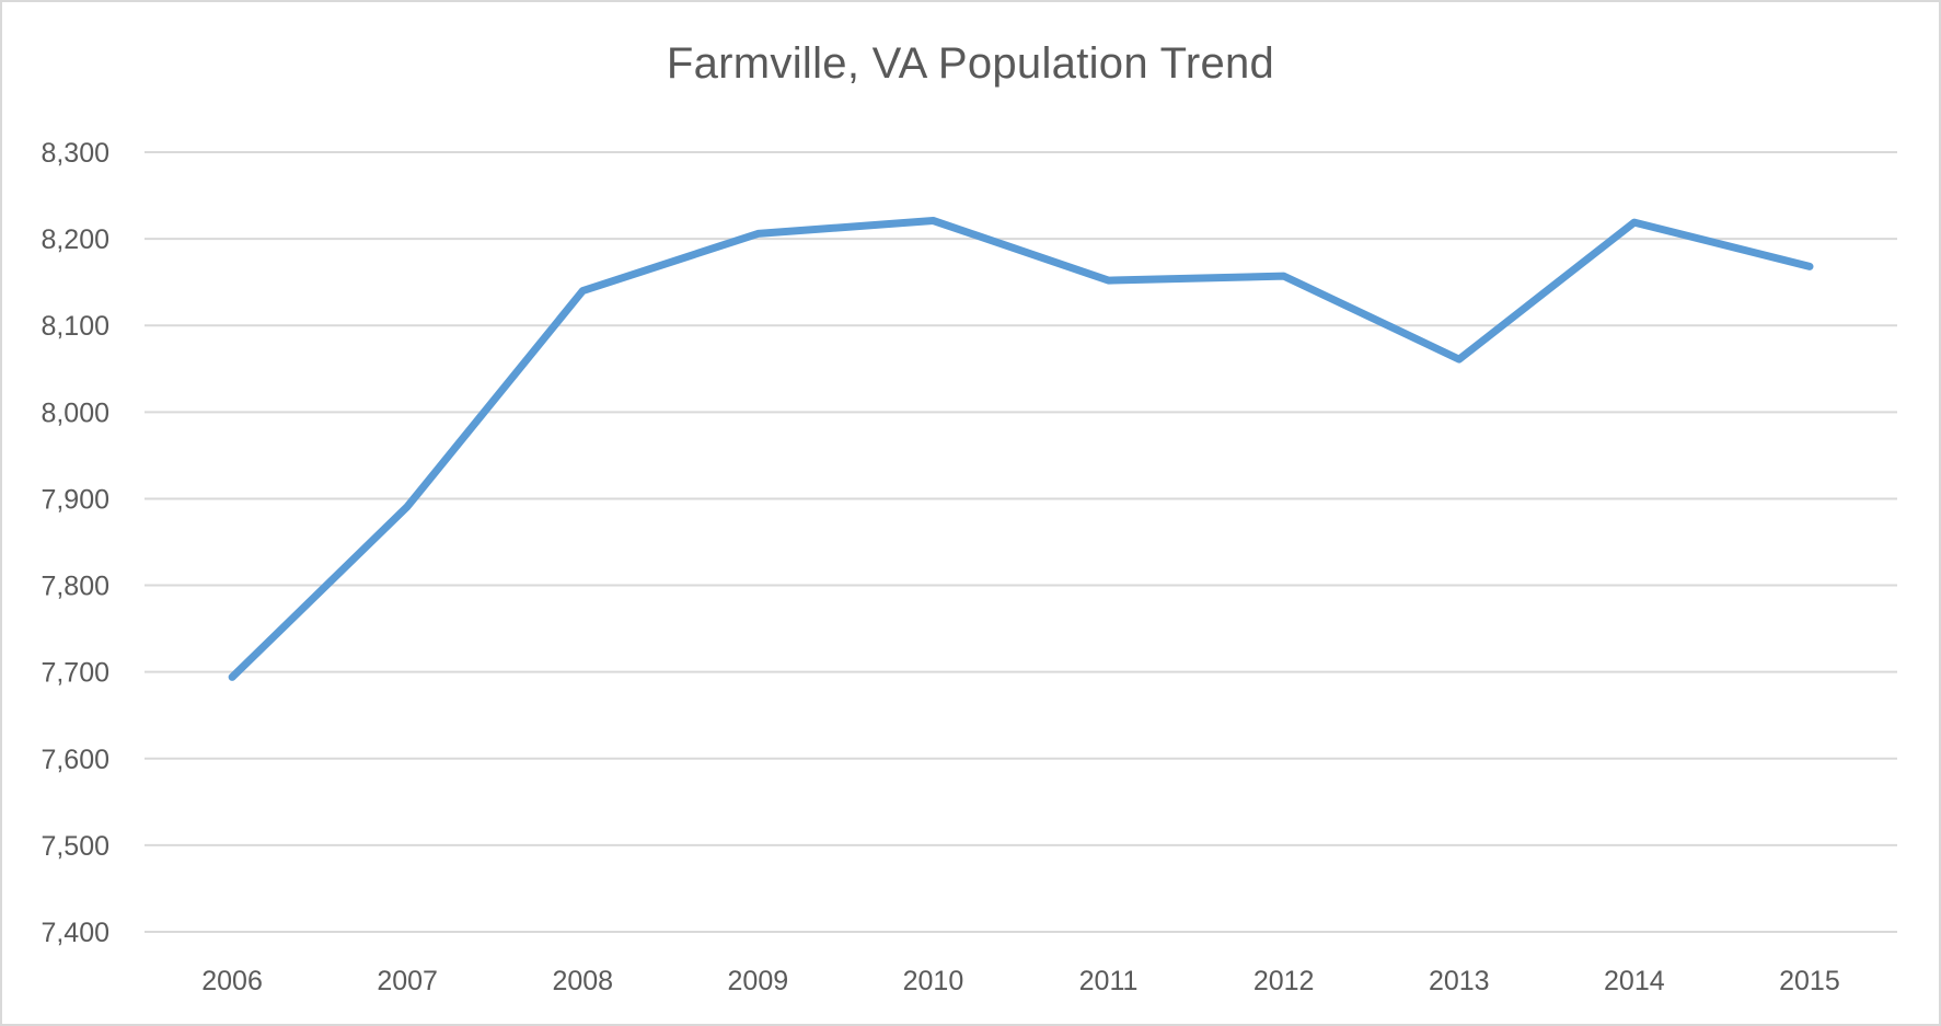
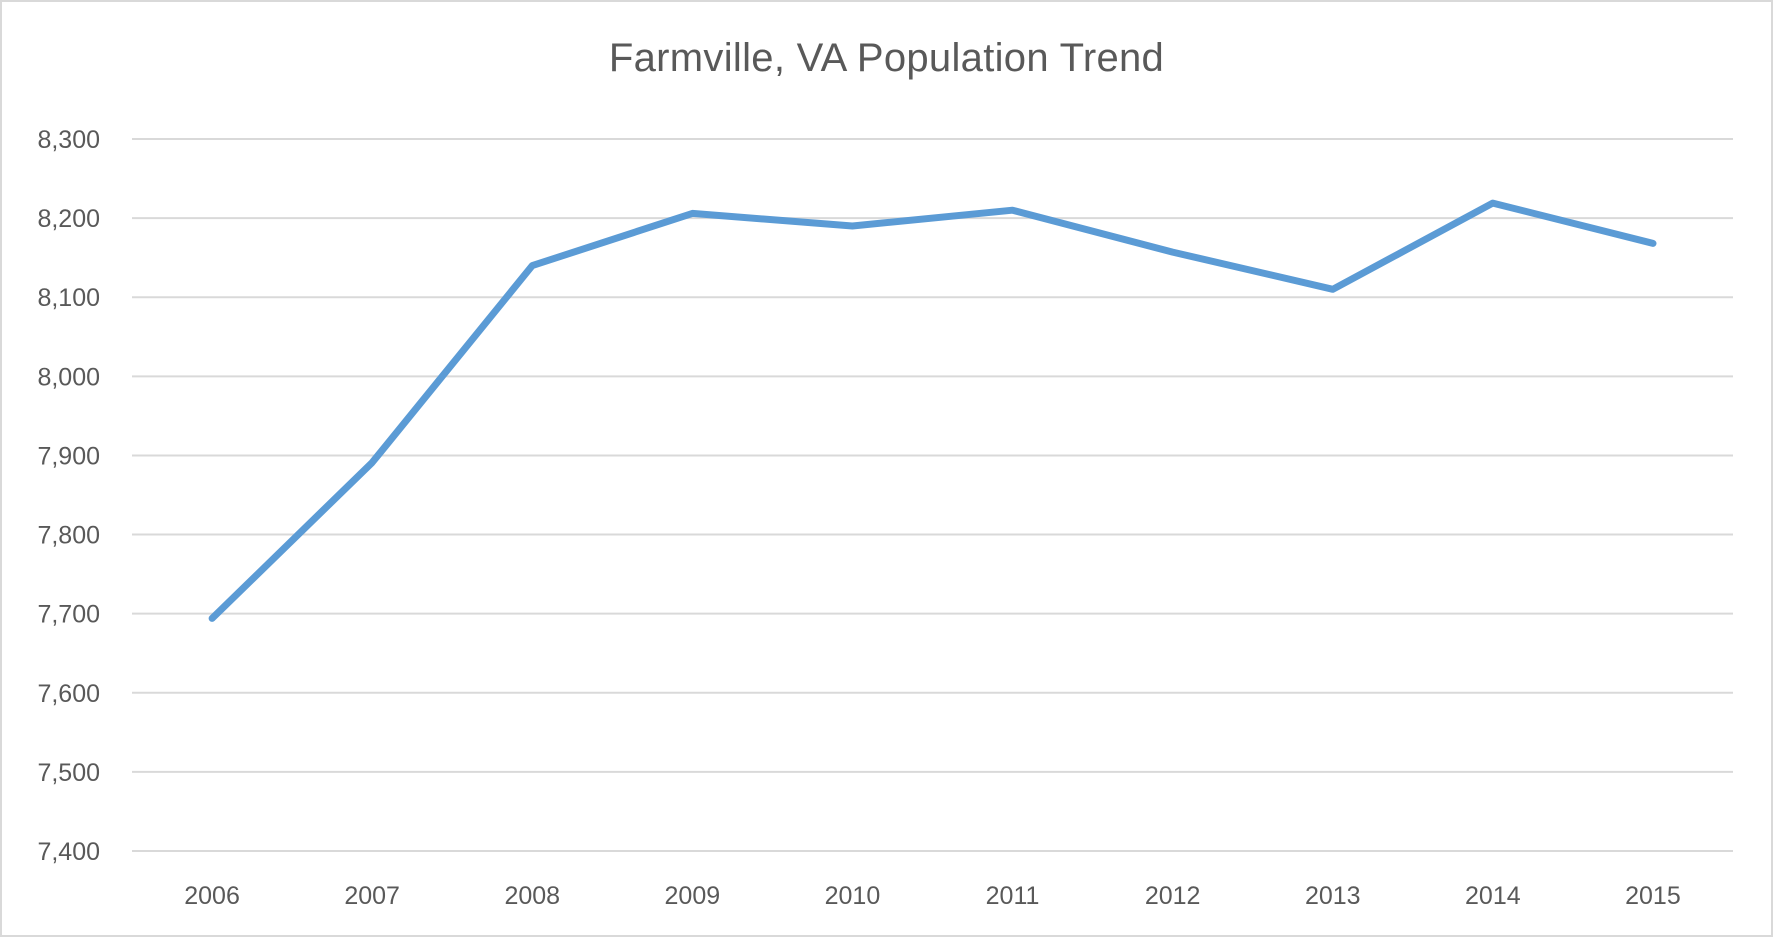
2010: 8220 -> 8190
2011: 8150 -> 8210
2013: 8060 -> 8110
